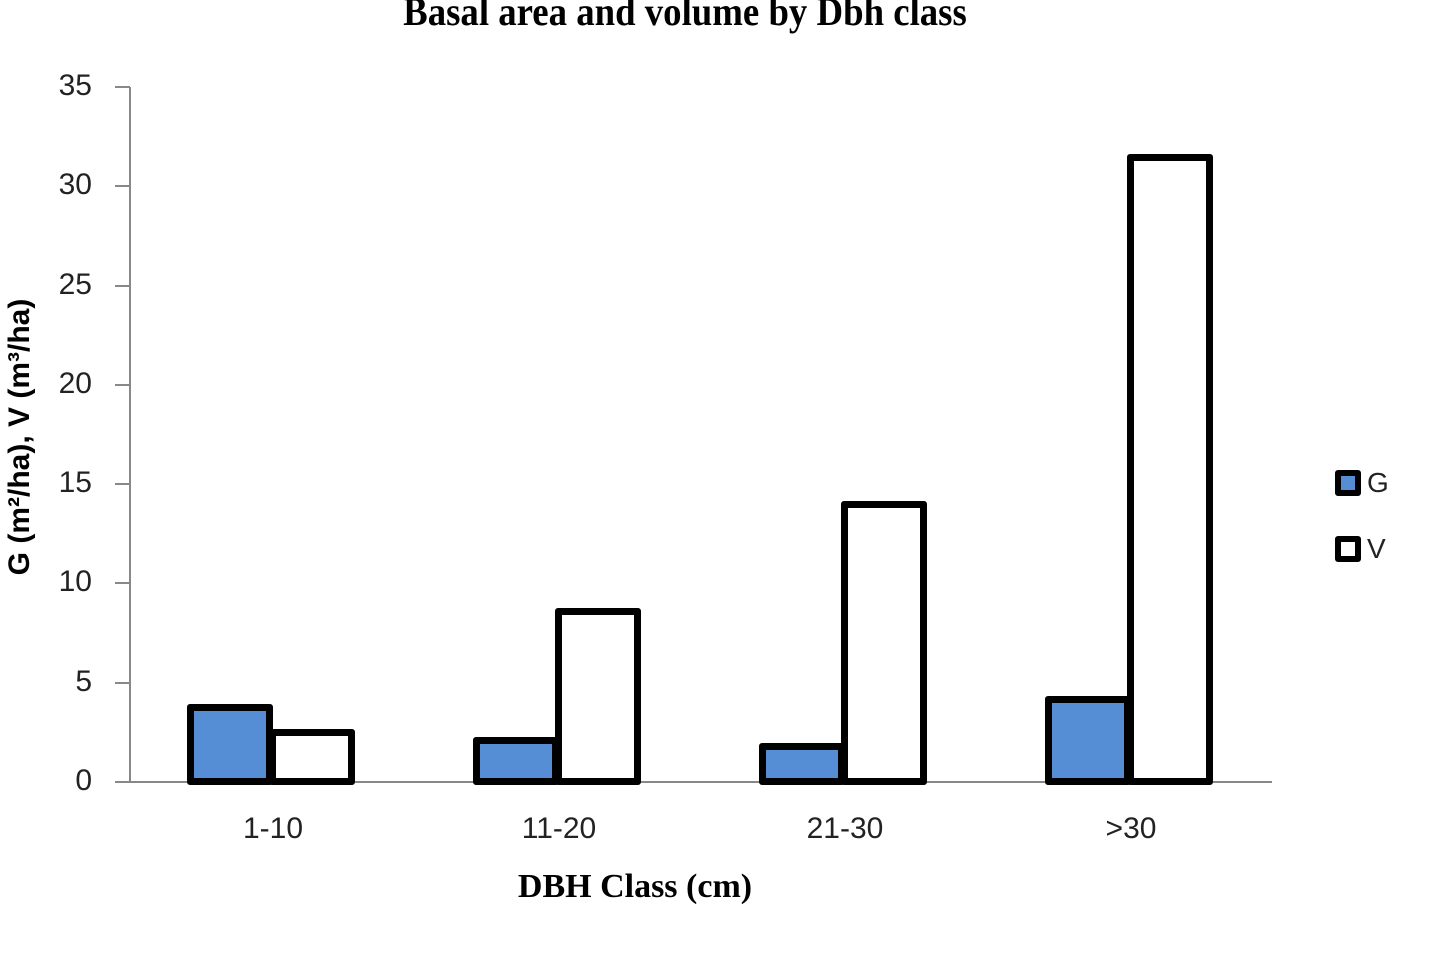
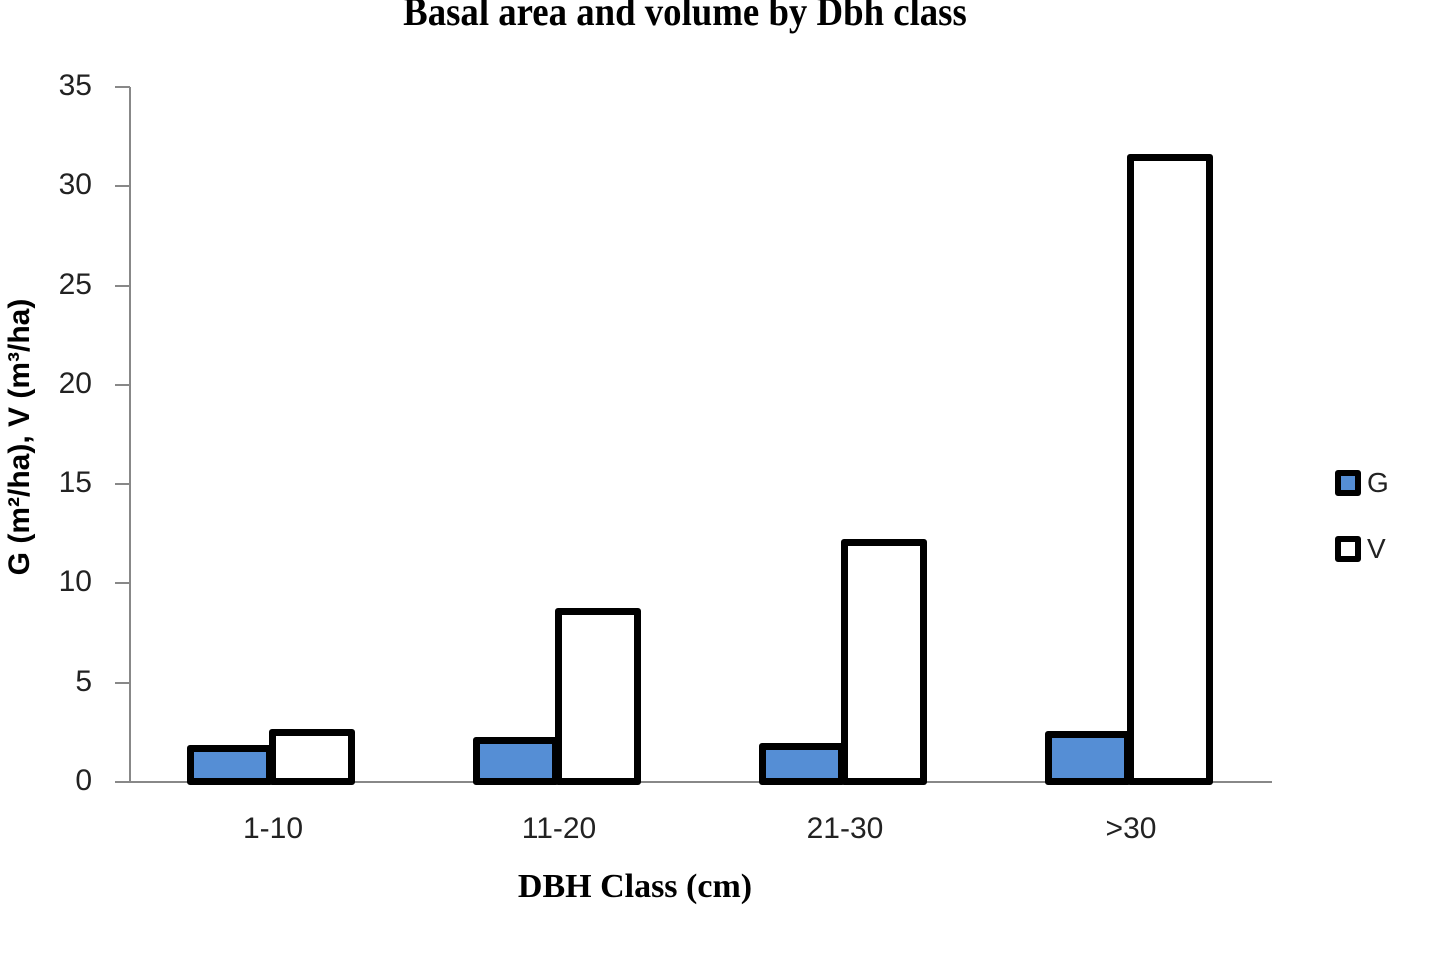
G/1-10: 3.8 -> 1.7
V/21-30: 14.0 -> 12.1
G/>30: 4.2 -> 2.4
